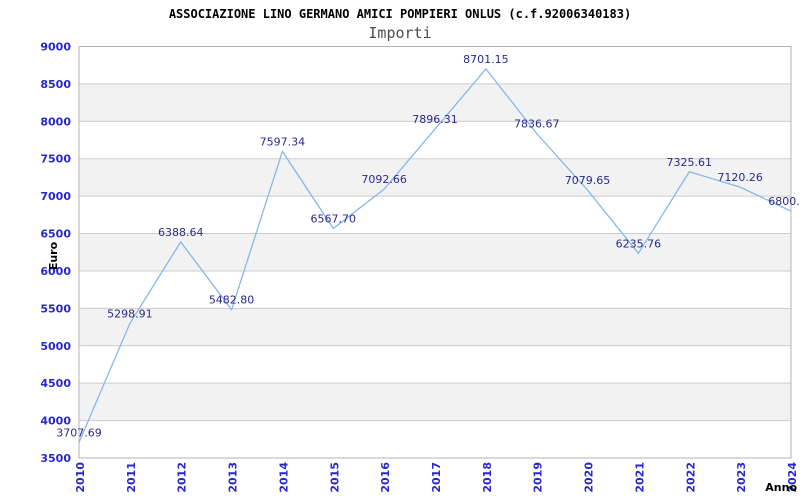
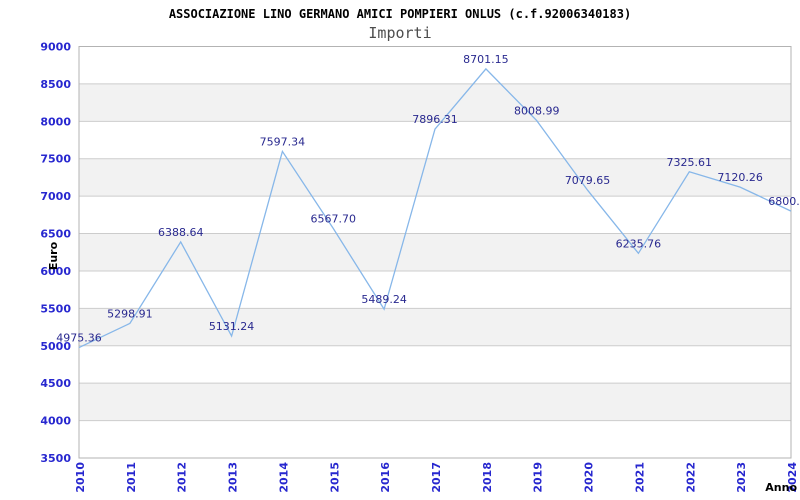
2010: 3707.69 -> 4975.36
2013: 5482.80 -> 5131.24
2016: 7092.66 -> 5489.24
2019: 7836.67 -> 8008.99
